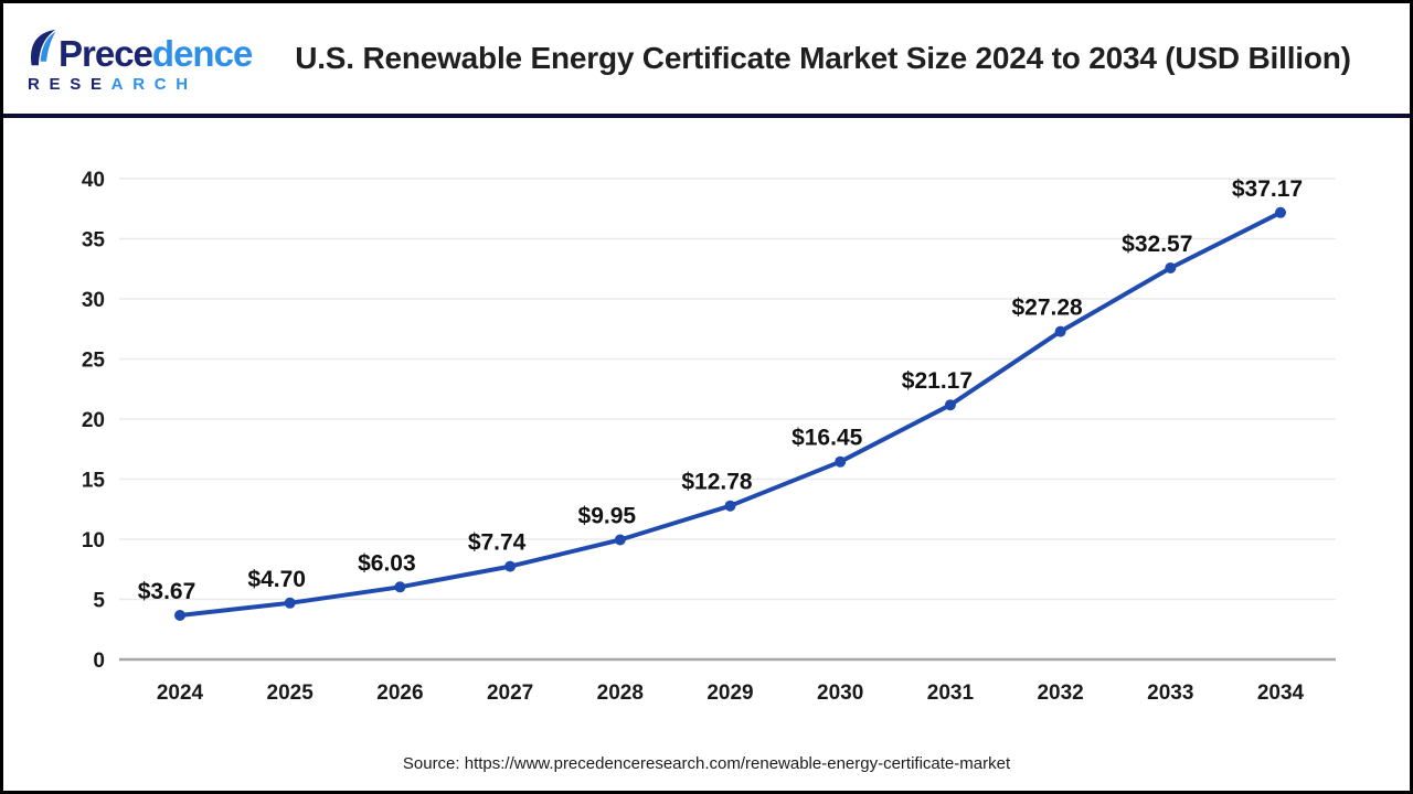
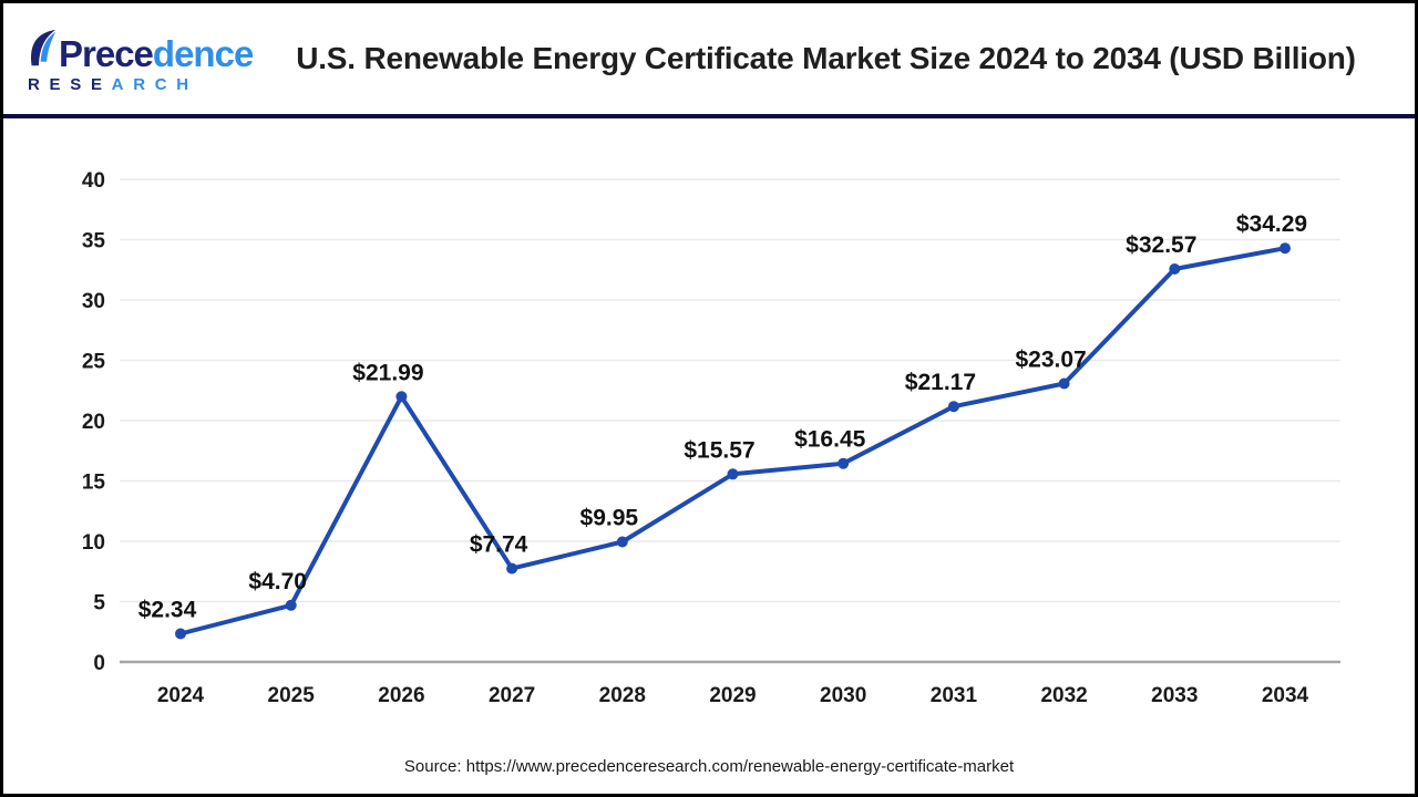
2024: $3.67 -> $2.34
2026: $6.03 -> $21.99
2029: $12.78 -> $15.57
2032: $27.28 -> $23.07
2034: $37.17 -> $34.29
